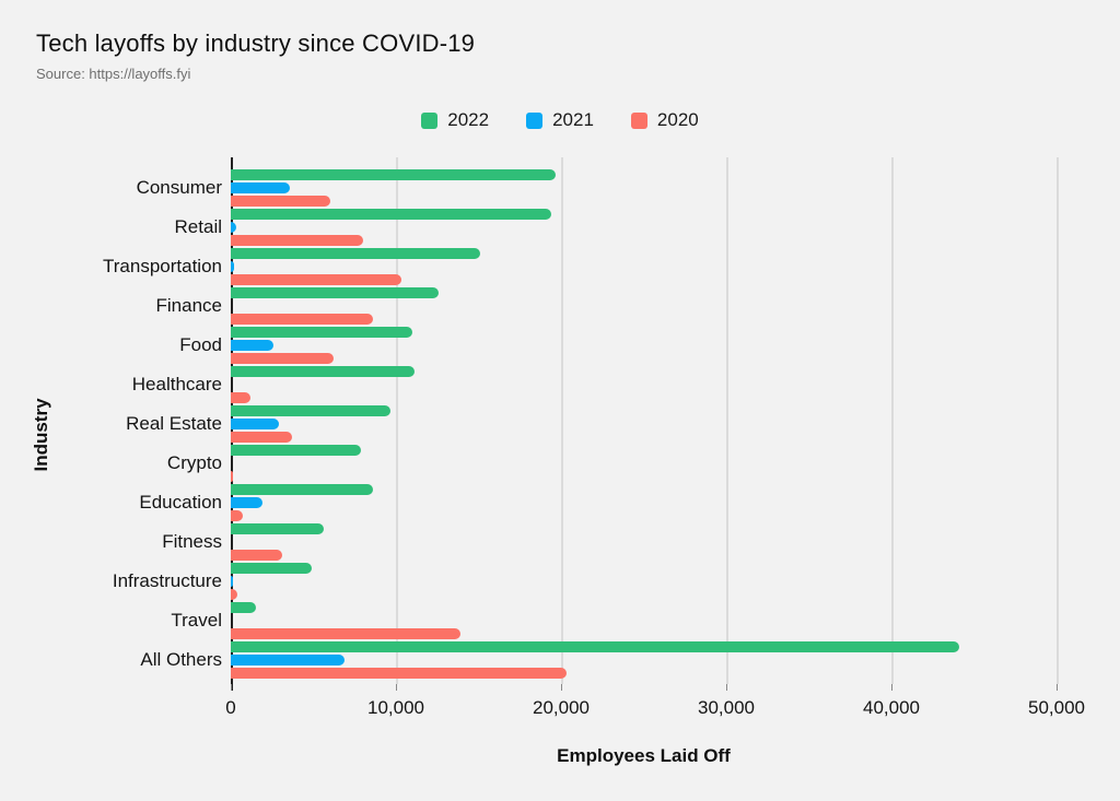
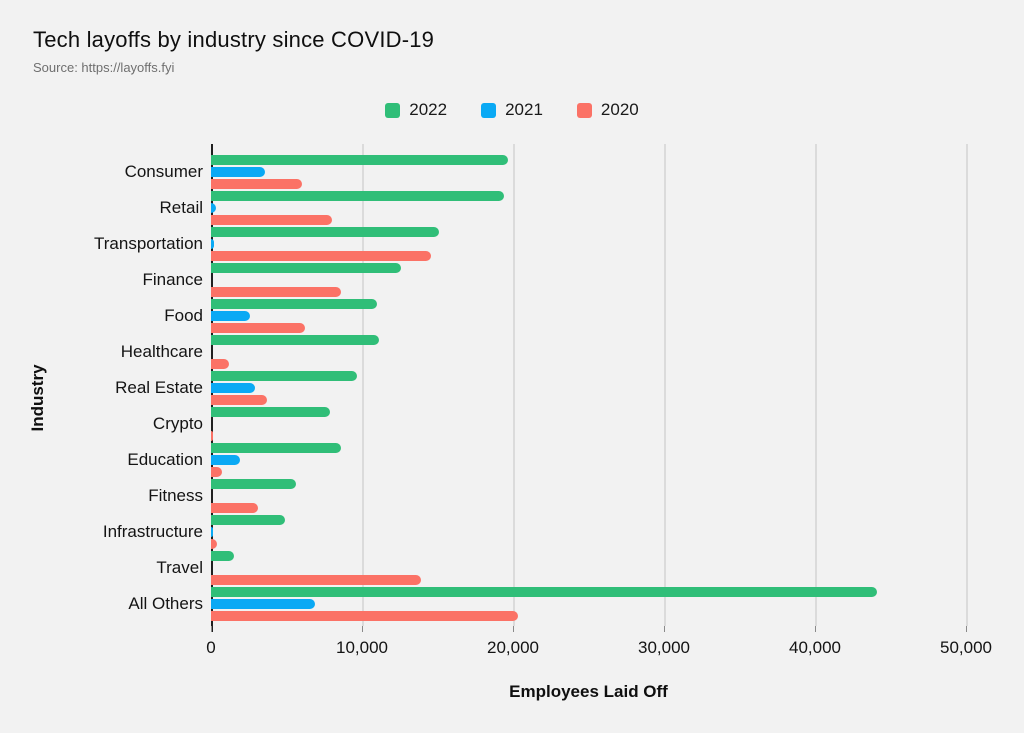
2020/Transportation: 10300 -> 14600
